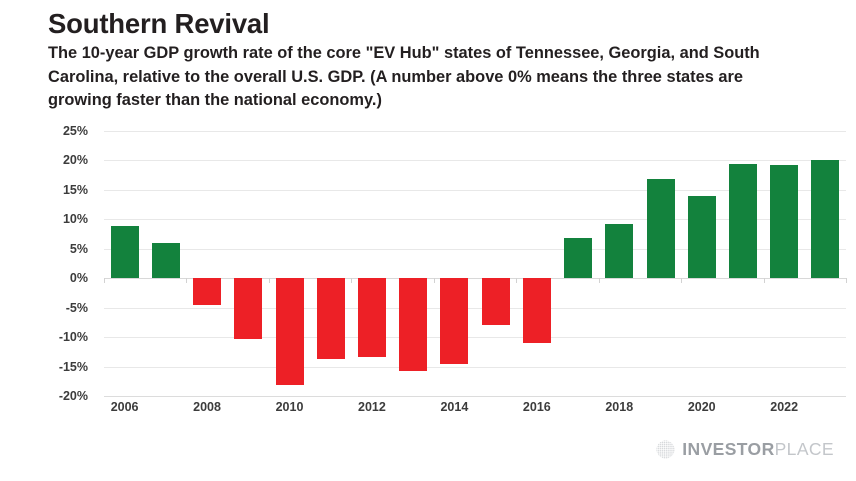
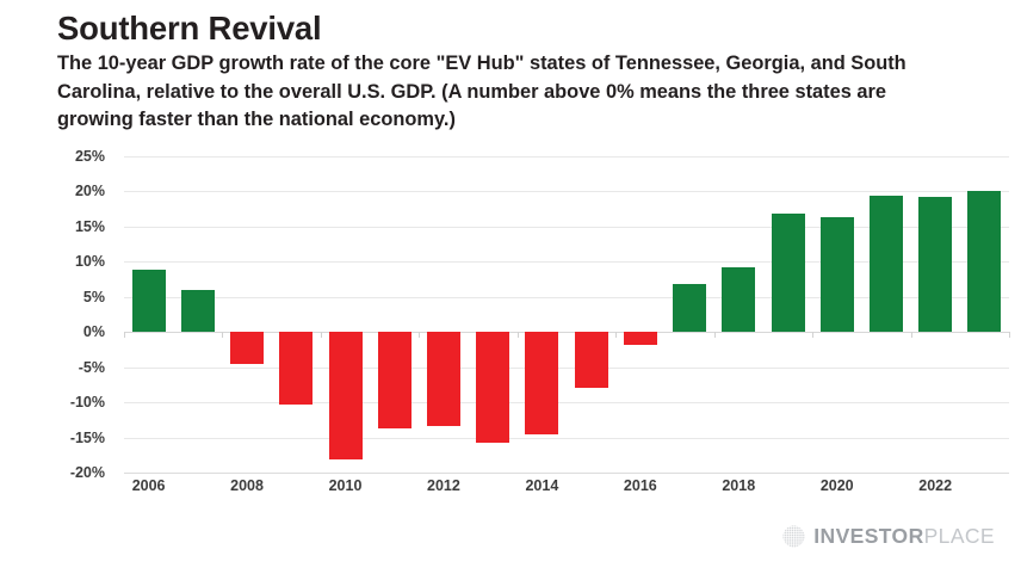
2016: -11% -> -2%
2020: 14% -> 16%
